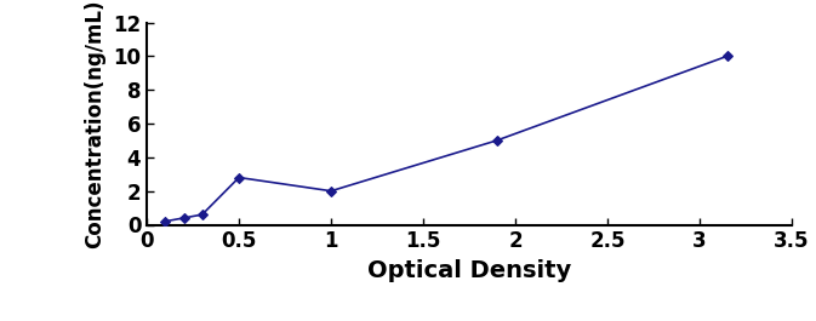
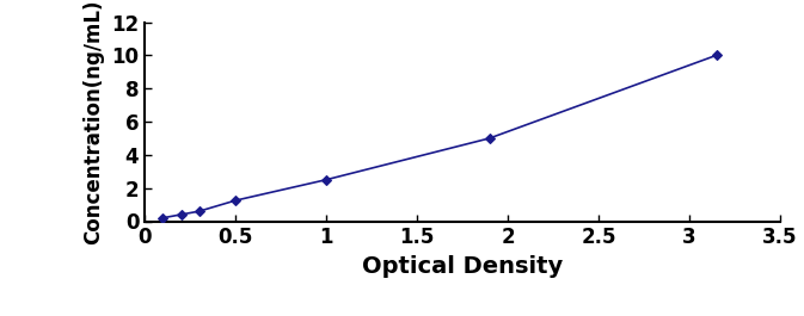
0.5: 2.8 -> 1.2
1: 2.0 -> 2.5
